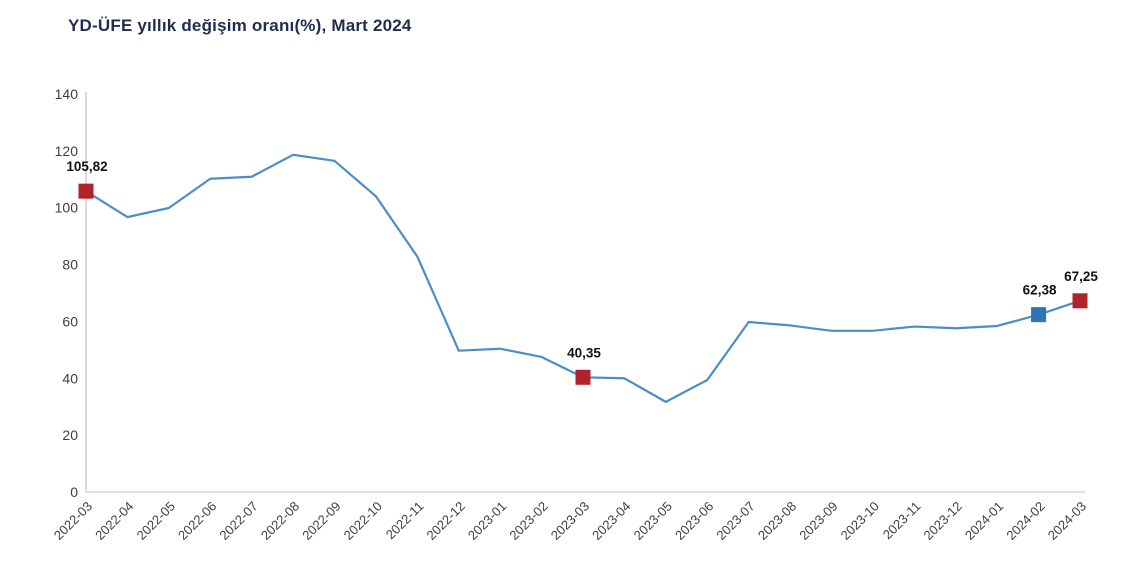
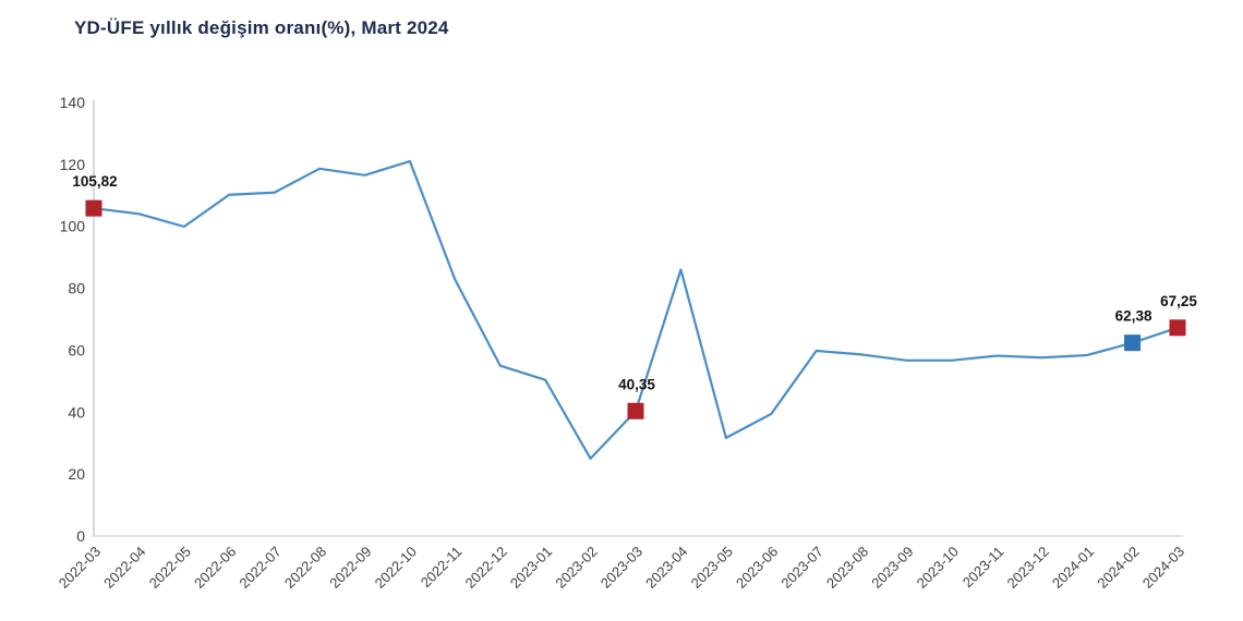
2022-04: 97 -> 104
2022-10: 104 -> 121
2022-12: 50 -> 55
2023-02: 48 -> 25
2023-04: 40 -> 86
